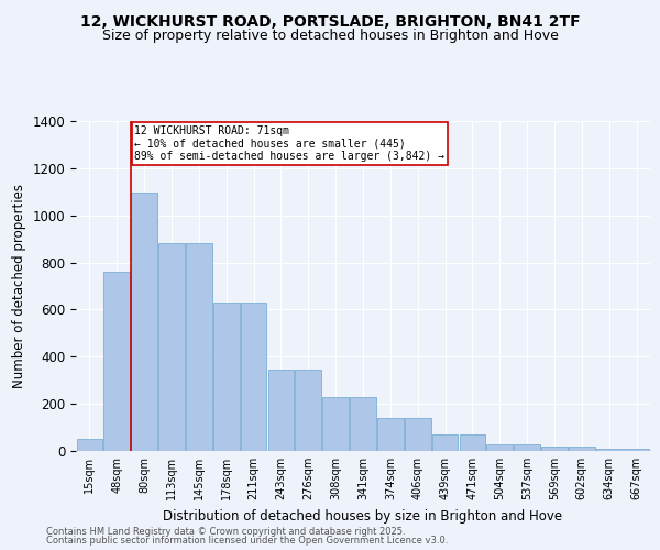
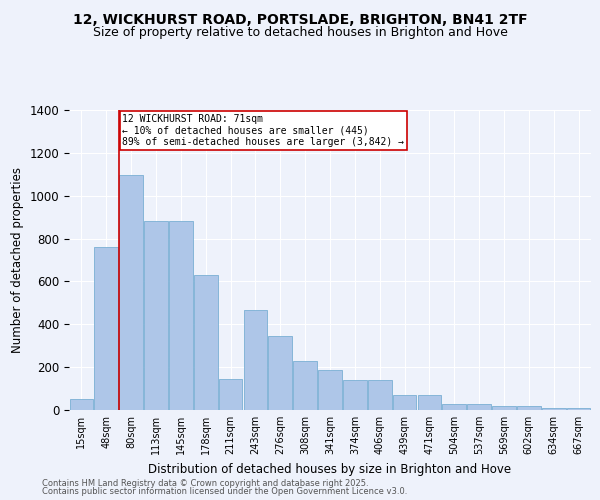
211sqm: 630 -> 145
243sqm: 345 -> 465
341sqm: 230 -> 185
